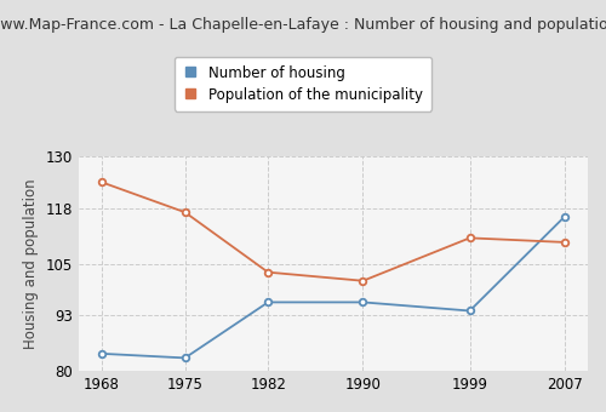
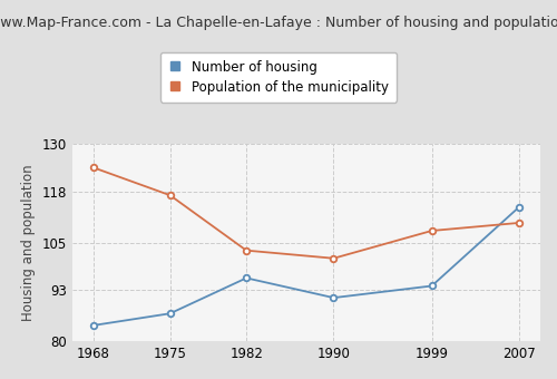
Number of housing/1975: 83 -> 87
Number of housing/1990: 96 -> 91
Population of the municipality/1999: 111 -> 108
Number of housing/2007: 116 -> 114
